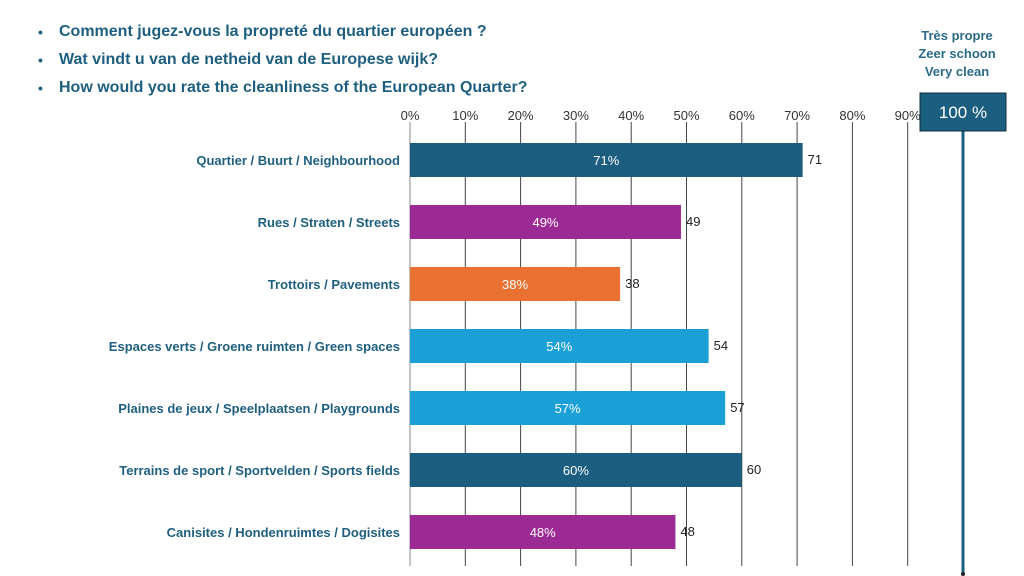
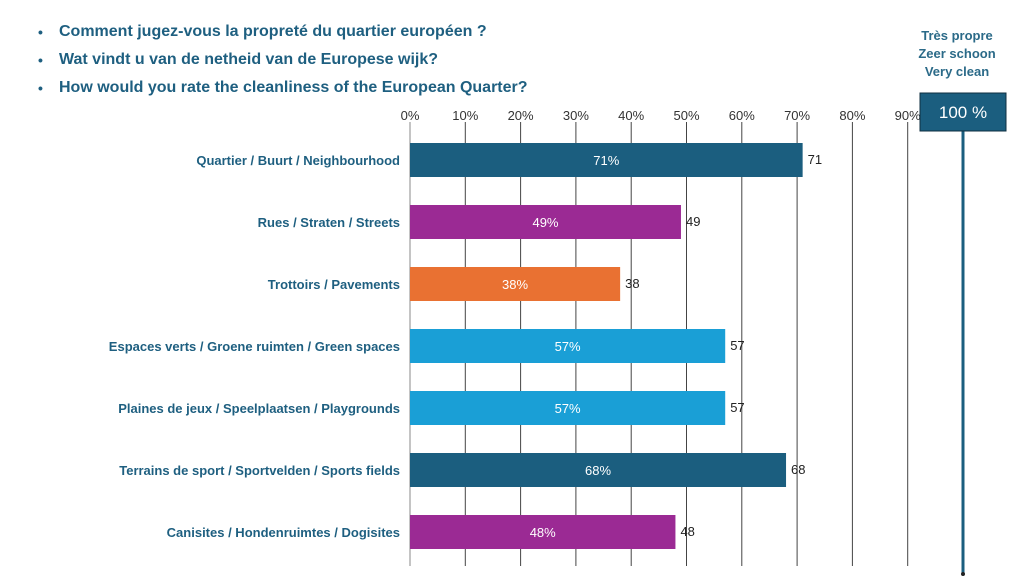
Espaces verts / Groene ruimten / Green spaces: 54 -> 57
Terrains de sport / Sportvelden / Sports fields: 60 -> 68
